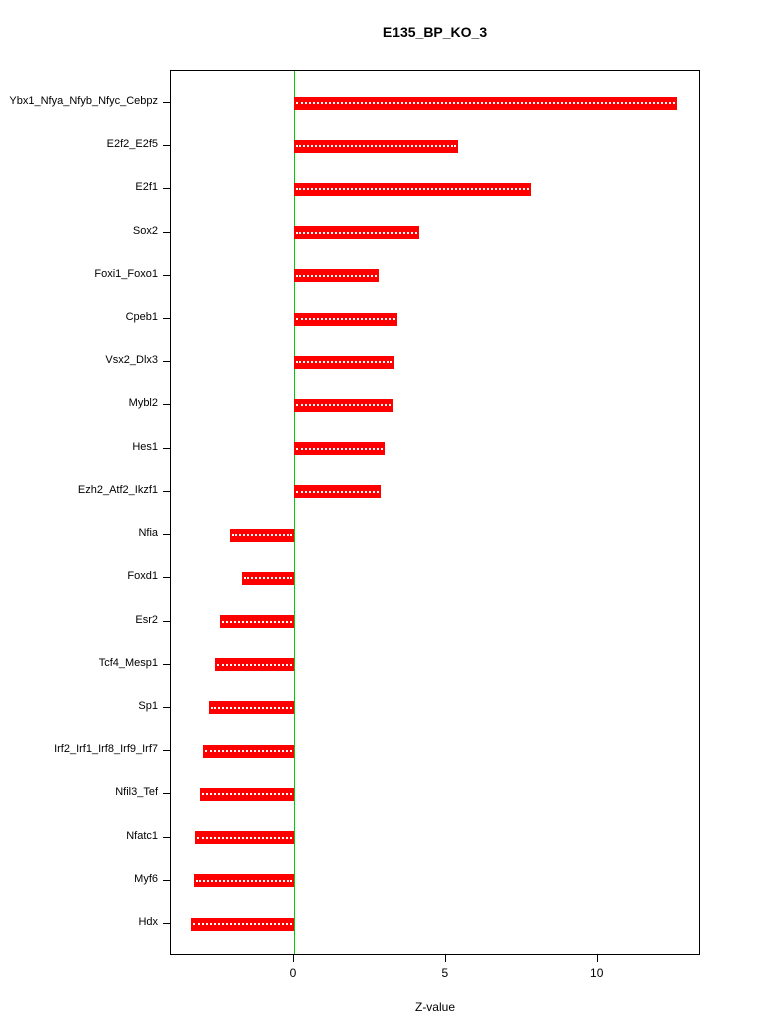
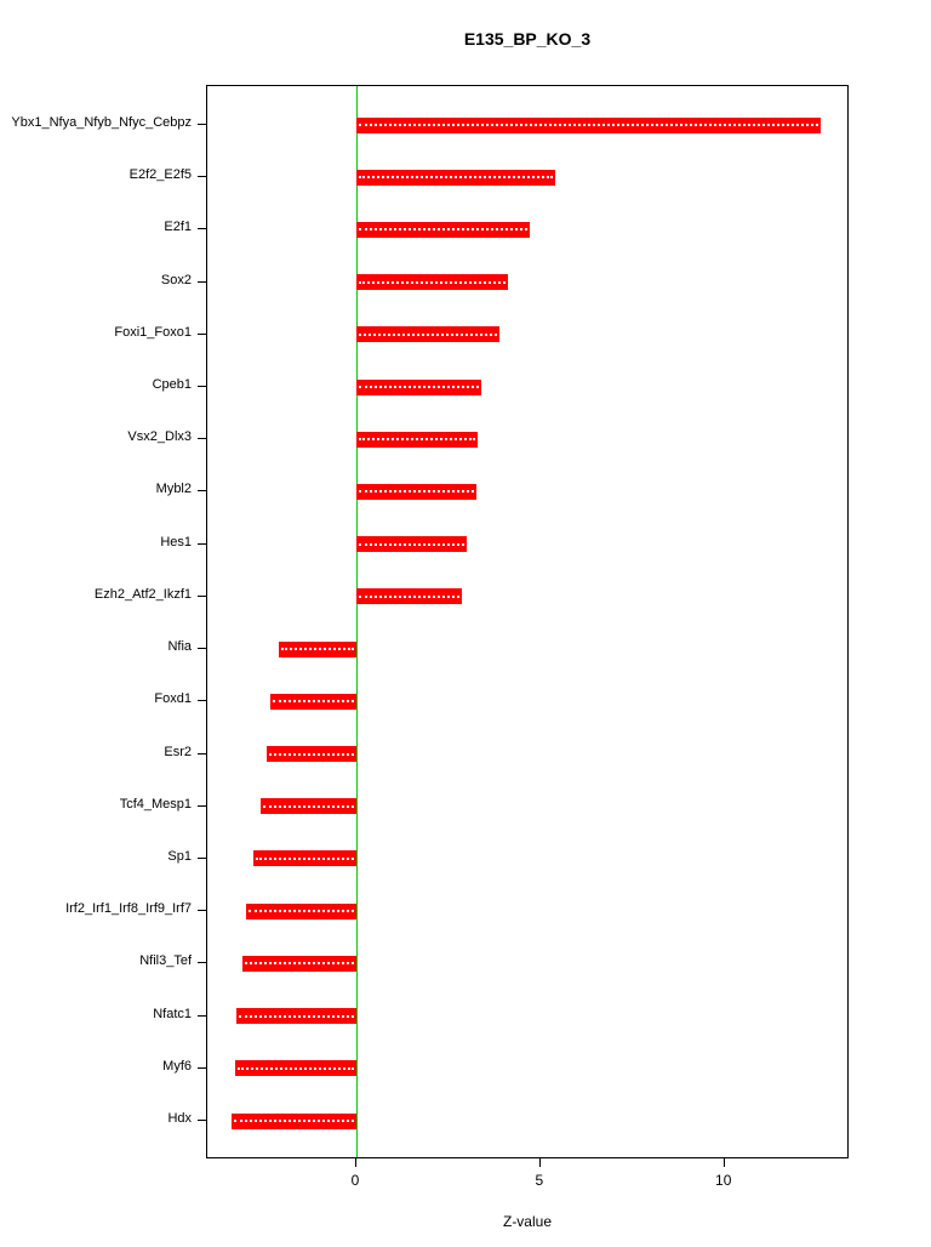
E2f1: 7.8 -> 4.7
Foxi1_Foxo1: 2.8 -> 3.9
Foxd1: -1.7 -> -2.4
